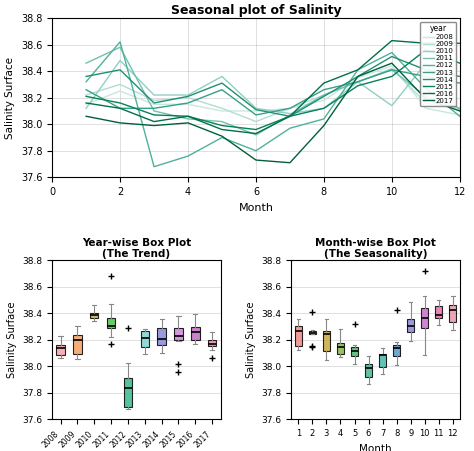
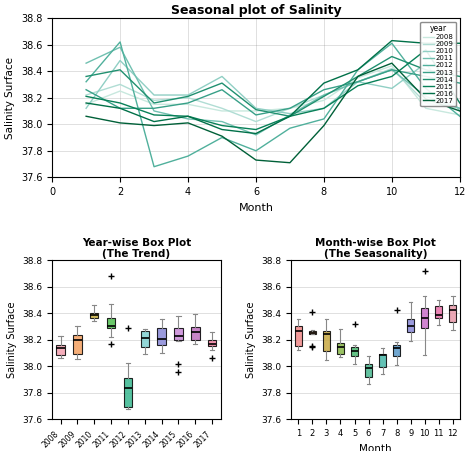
Seasonal plot of Salinity/2010/10: 38.14 -> 38.27
Seasonal plot of Salinity/2012/10: 38.54 -> 38.61
Seasonal plot of Salinity/2015/12: 38.46 -> 38.16
